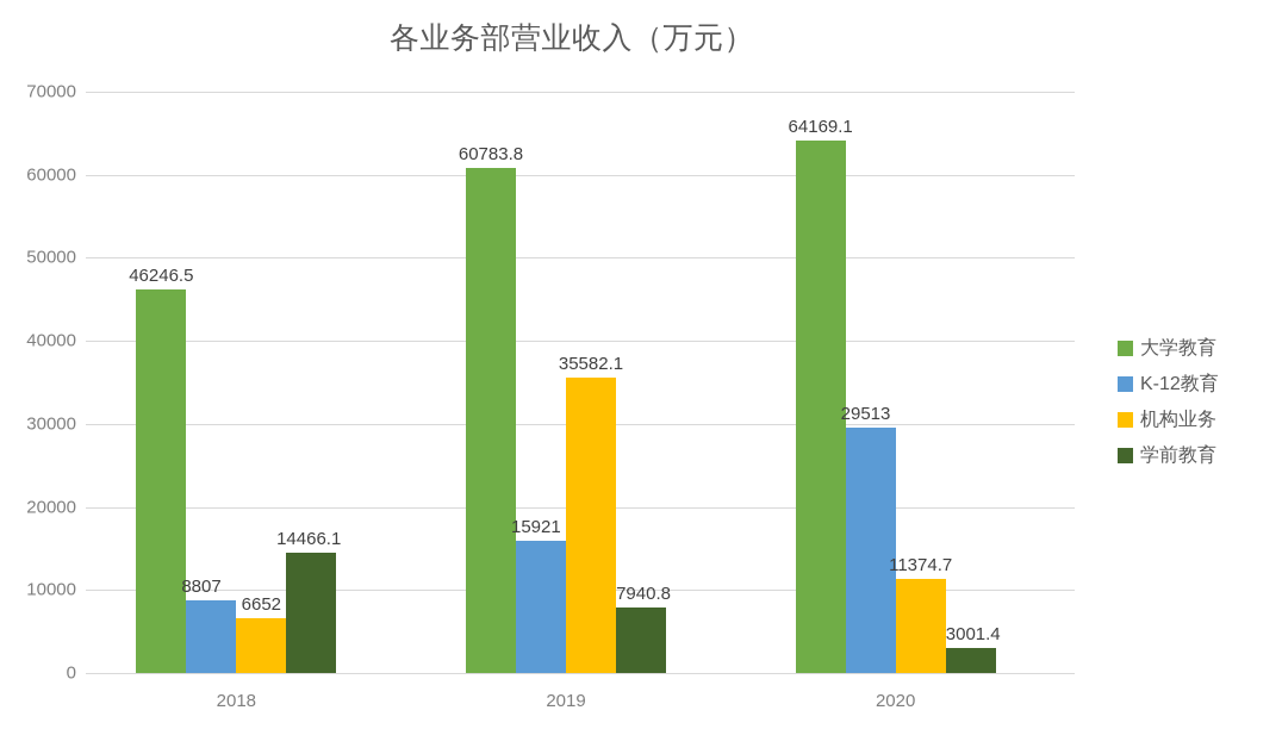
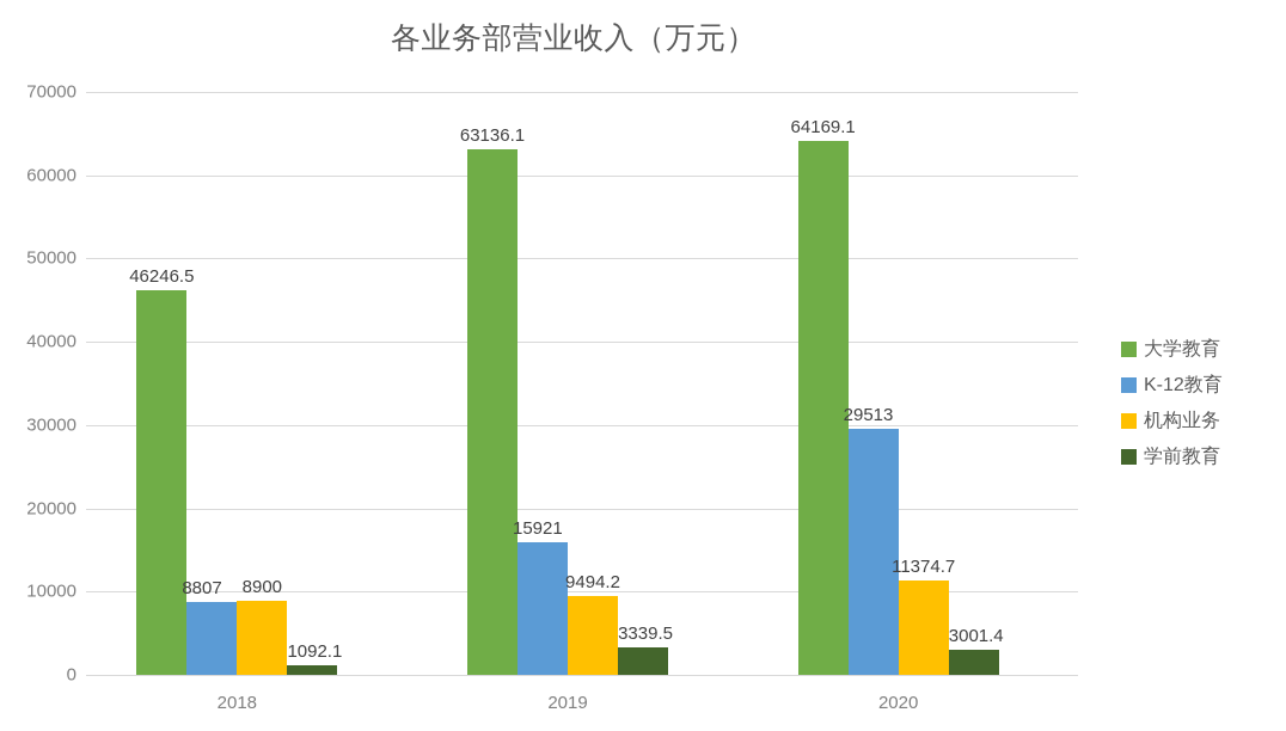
机构业务/2018: 6652 -> 8900
学前教育/2018: 14466.1 -> 1092.1
大学教育/2019: 60783.8 -> 63136.1
机构业务/2019: 35582.1 -> 9494.2
学前教育/2019: 7940.8 -> 3339.5
